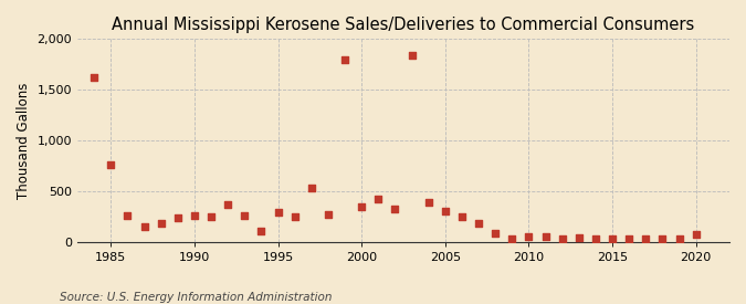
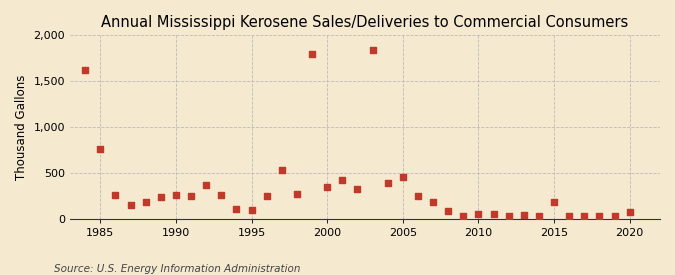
1995: 300 -> 100
2005: 300 -> 460
2015: 30 -> 180
